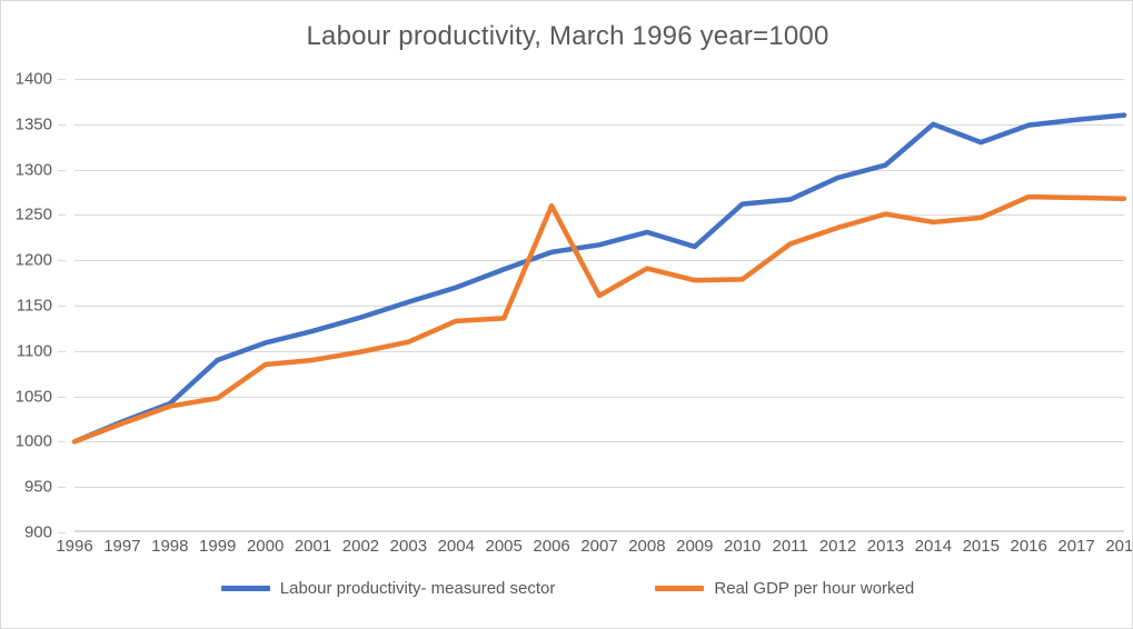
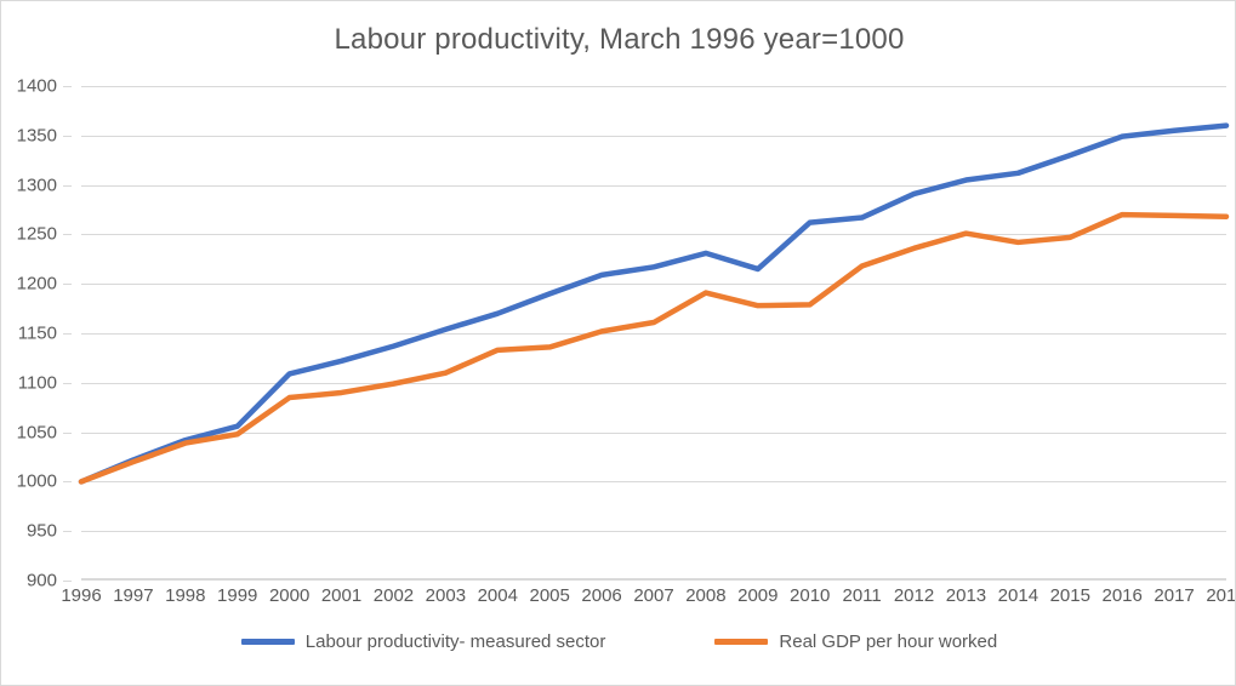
Labour productivity- measured sector/1999: 1090 -> 1060
Real GDP per hour worked/2006: 1260 -> 1150
Labour productivity- measured sector/2014: 1350 -> 1310
